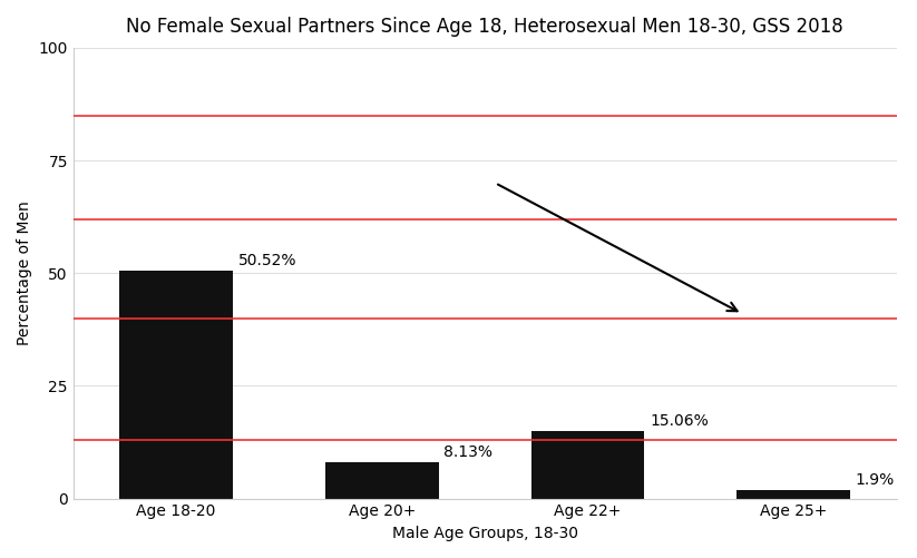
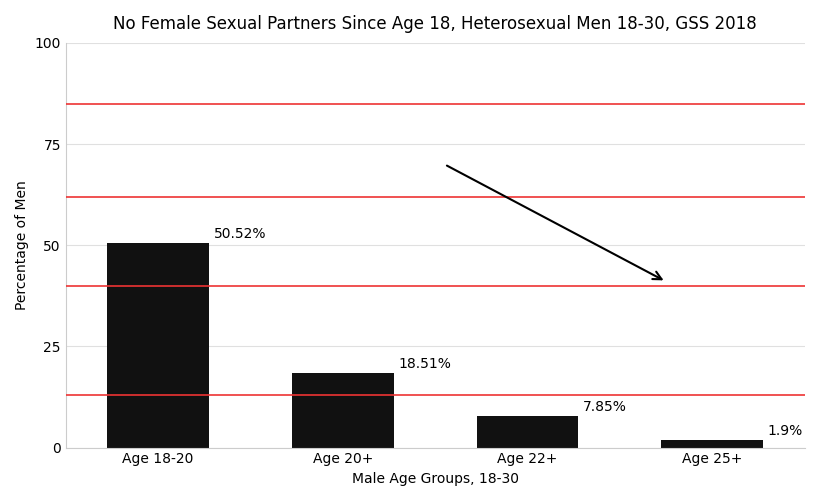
Age 20+: 8.13% -> 18.51%
Age 22+: 15.06% -> 7.85%
